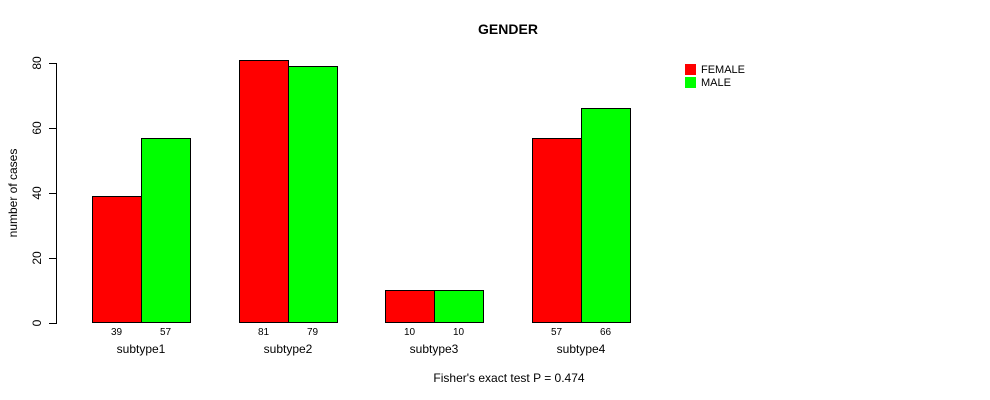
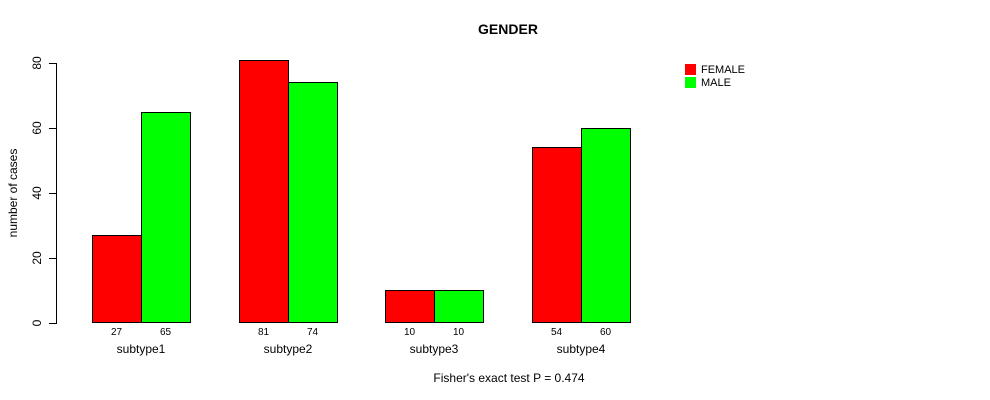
FEMALE/subtype1: 39 -> 27
MALE/subtype1: 57 -> 65
MALE/subtype2: 79 -> 74
FEMALE/subtype4: 57 -> 54
MALE/subtype4: 66 -> 60
